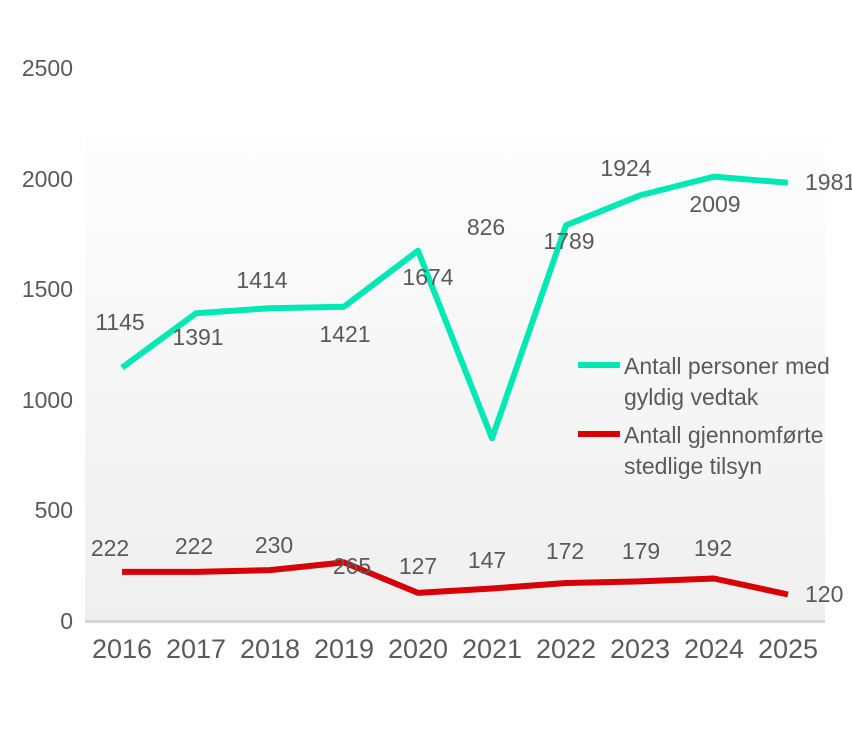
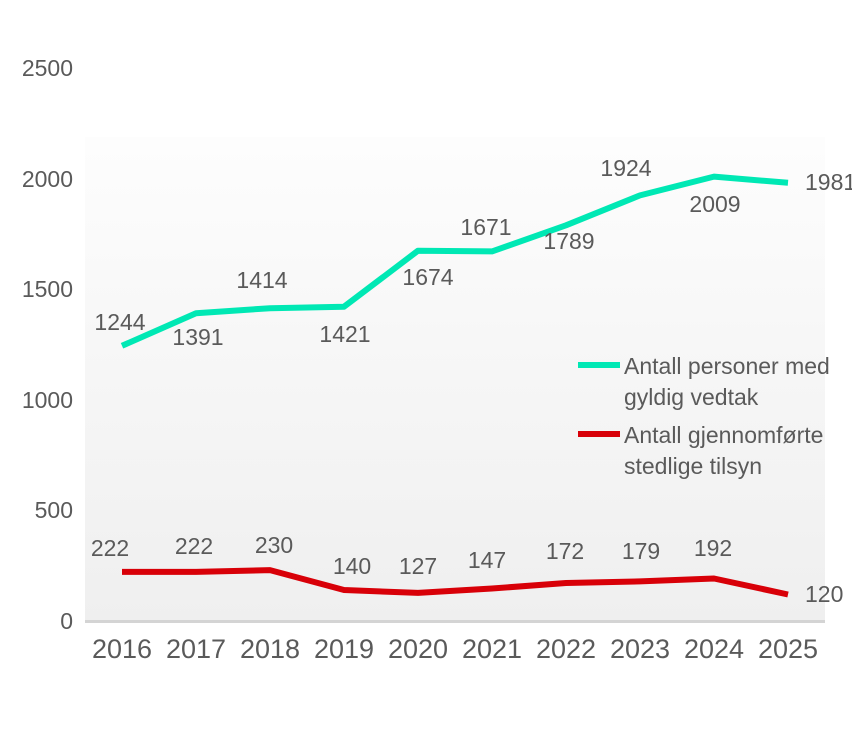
Antall personer med gyldig vedtak/2016: 1145 -> 1244
Antall gjennomførte stedlige tilsyn/2019: 265 -> 140
Antall personer med gyldig vedtak/2021: 826 -> 1671
